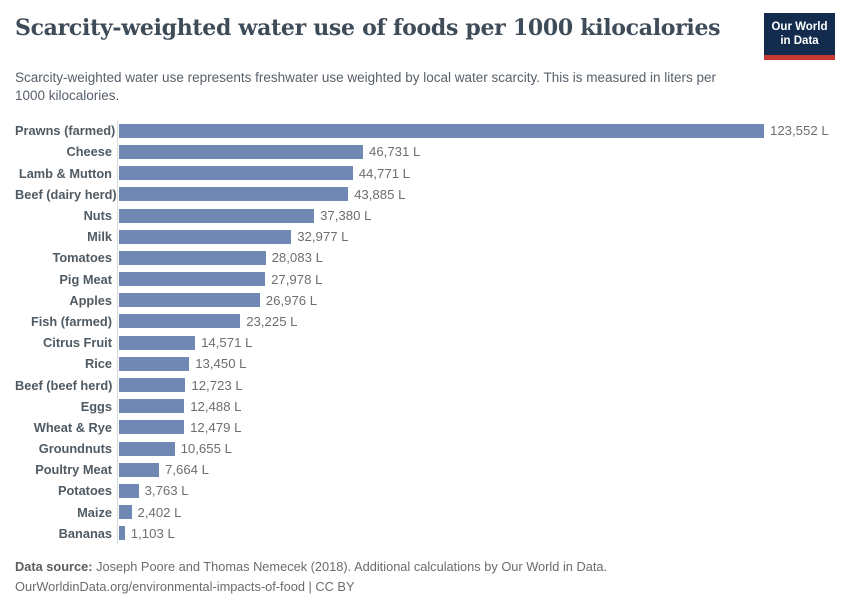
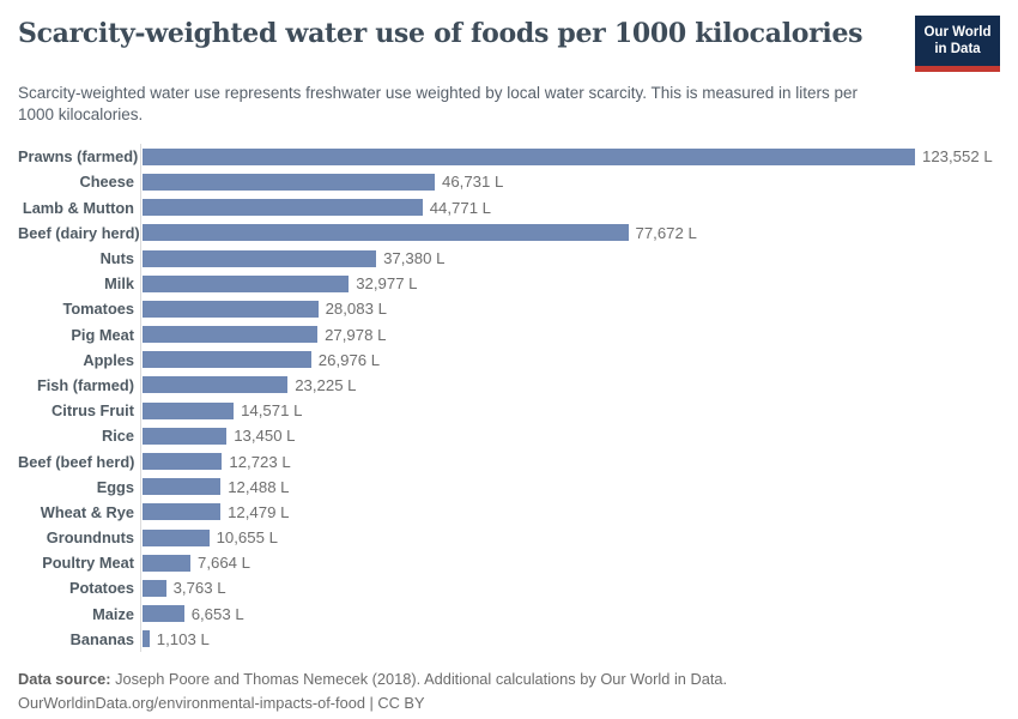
Beef (dairy herd): 43,885 -> 77,672
Maize: 2,402 -> 6,653
